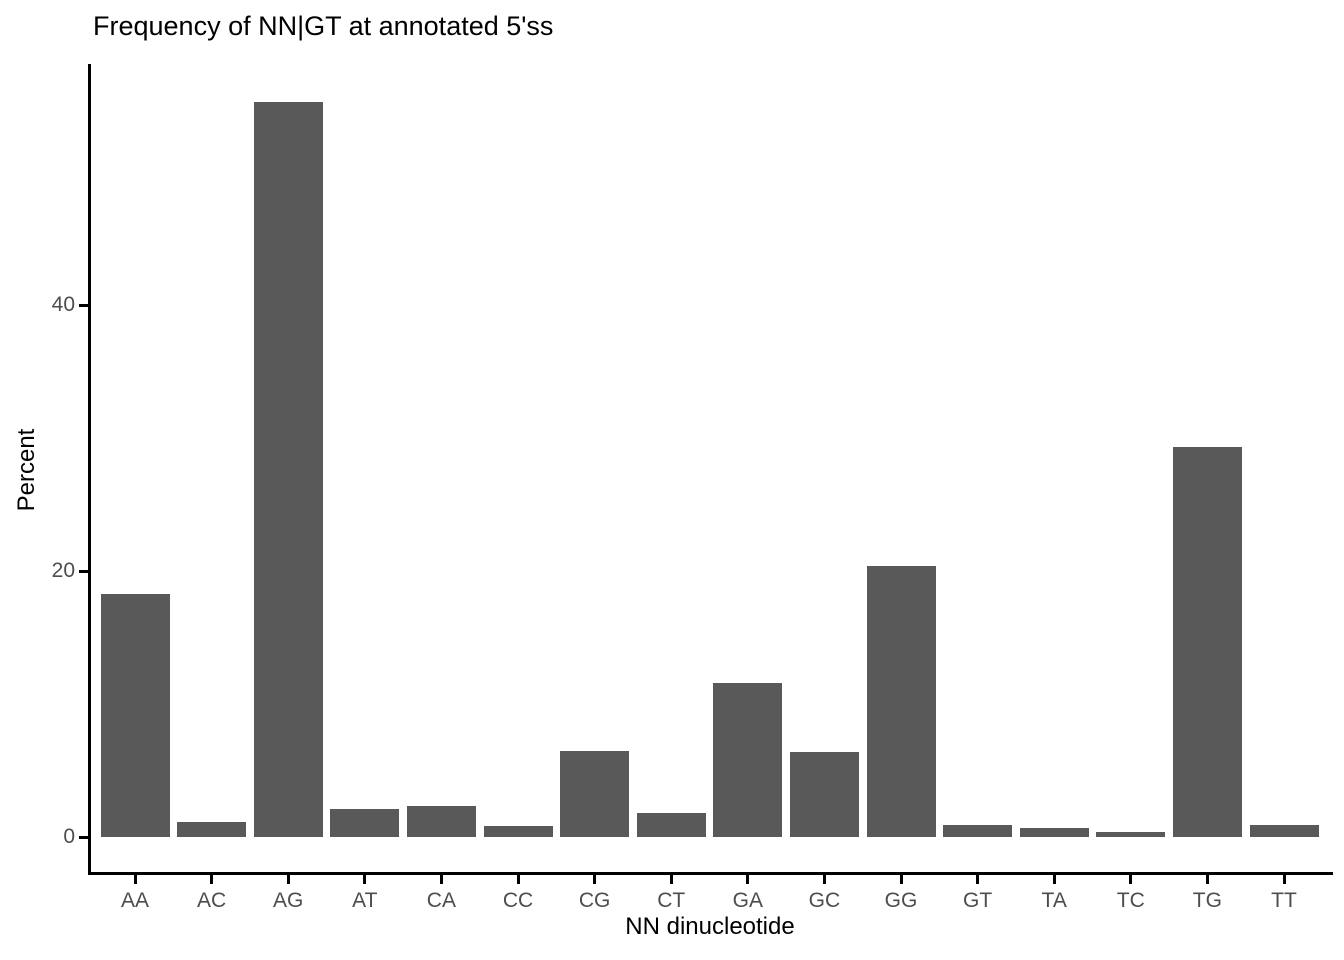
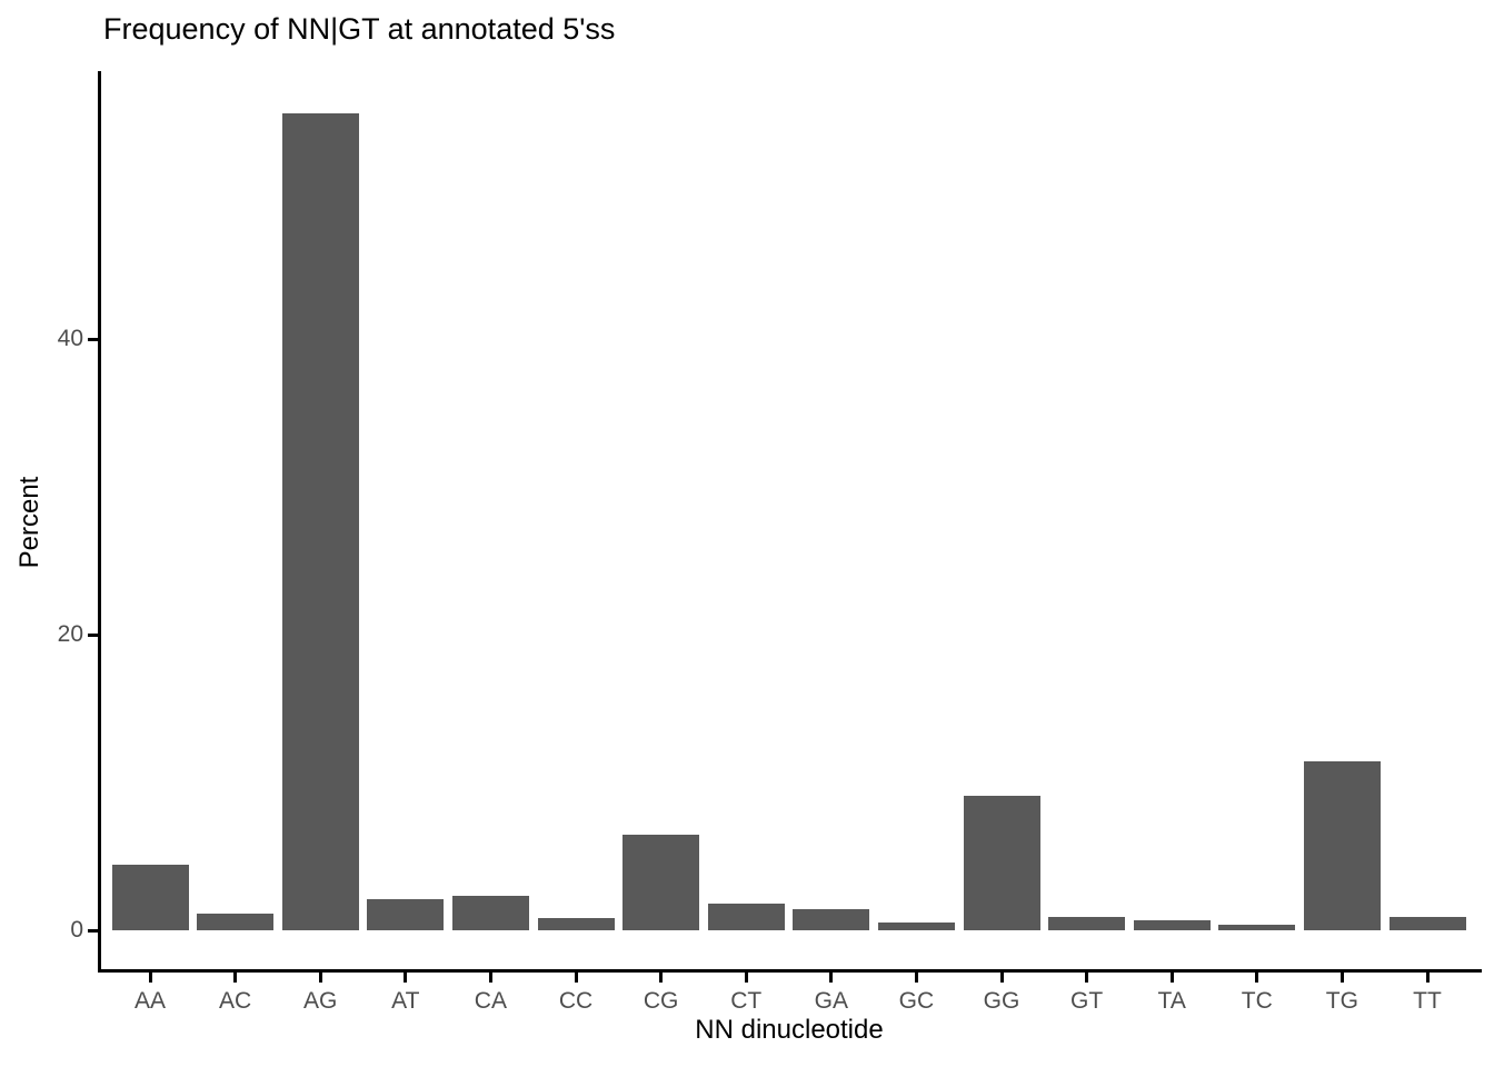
AA: 18.3 -> 4.4
GA: 11.6 -> 1.4
GC: 6.4 -> 0.5
GG: 20.4 -> 9.1
TG: 29.3 -> 11.4
